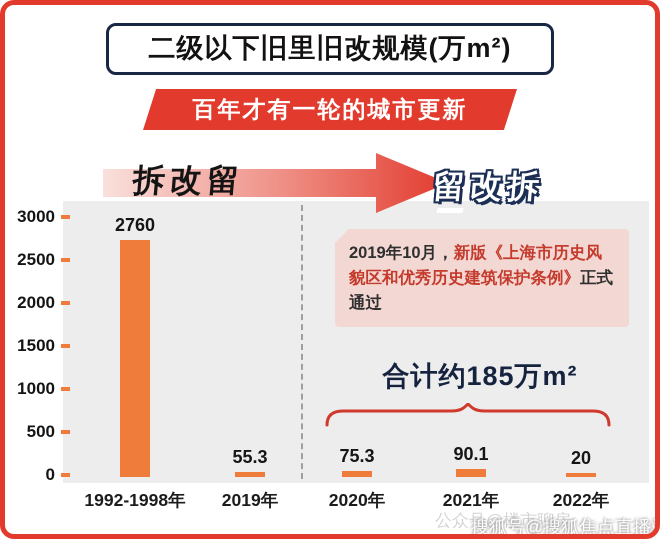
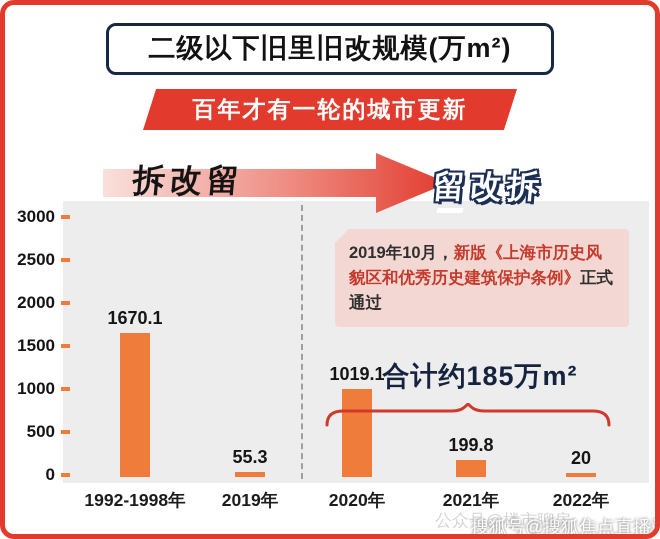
1992-1998年: 2760 -> 1670.1
2020年: 75.3 -> 1019.1
2021年: 90.1 -> 199.8
